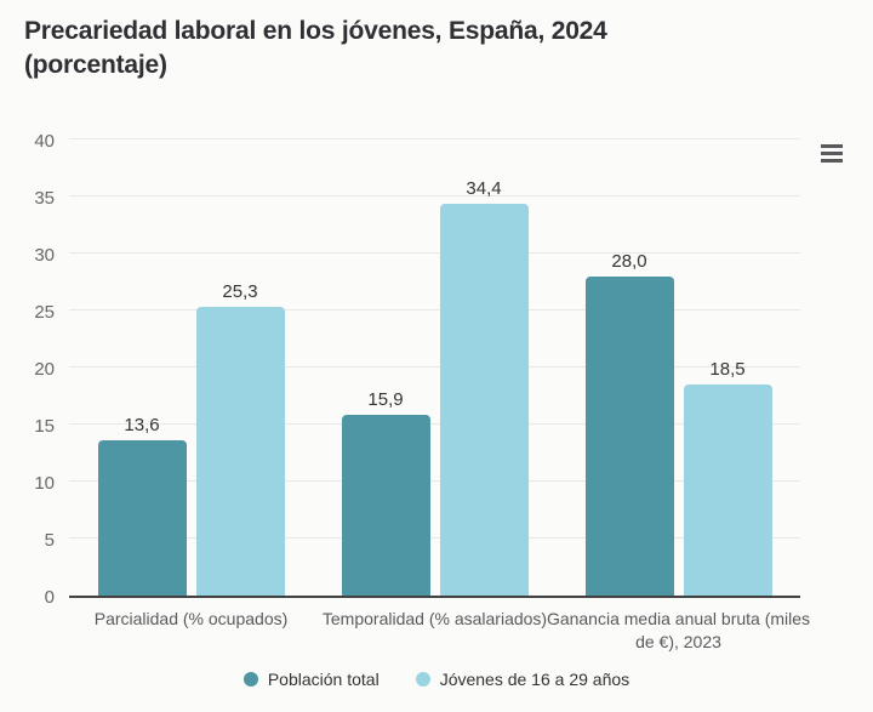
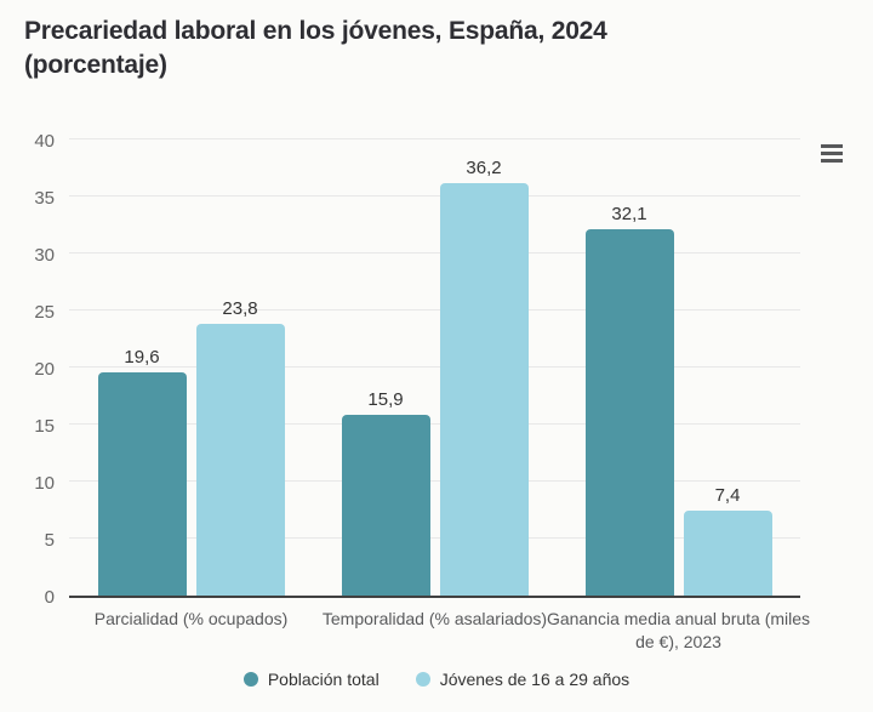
Población total/Parcialidad (% ocupados): 13,6 -> 19,6
Jóvenes de 16 a 29 años/Parcialidad (% ocupados): 25,3 -> 23,8
Jóvenes de 16 a 29 años/Temporalidad (% asalariados): 34,4 -> 36,2
Población total/Ganancia media anual bruta (miles de €), 2023: 28,0 -> 32,1
Jóvenes de 16 a 29 años/Ganancia media anual bruta (miles de €), 2023: 18,5 -> 7,4
